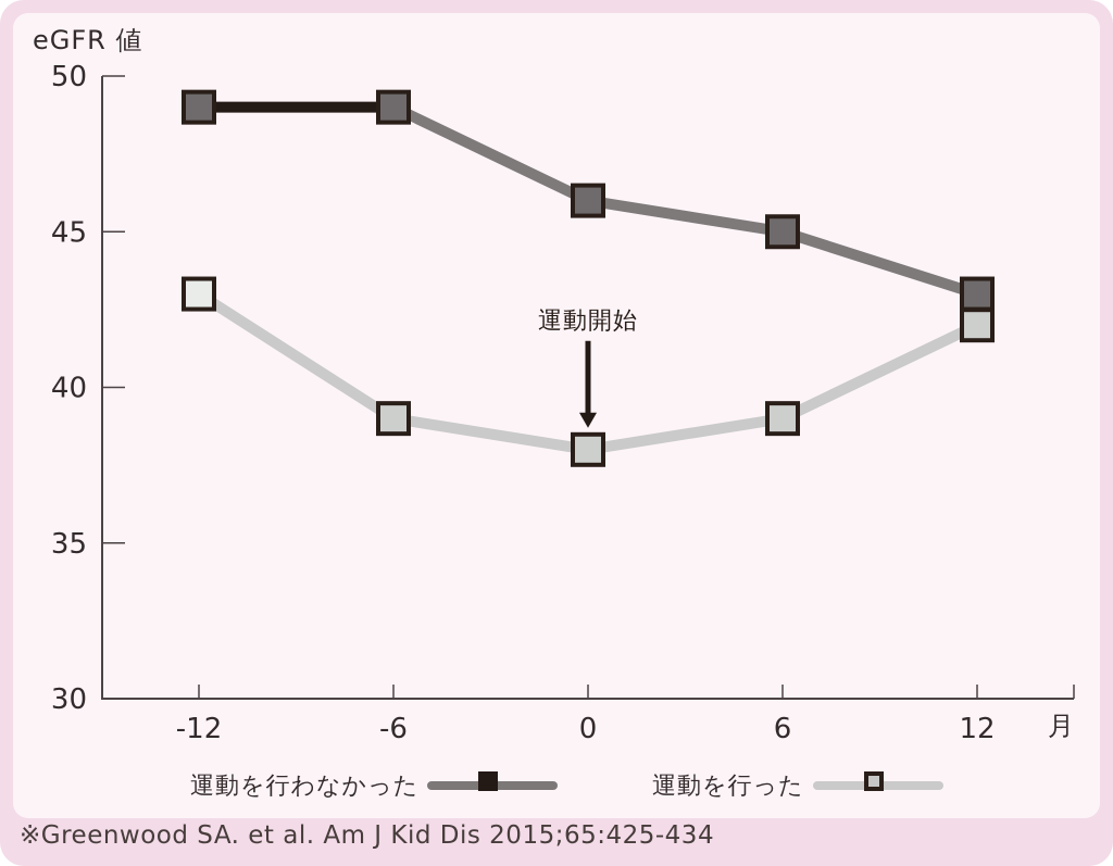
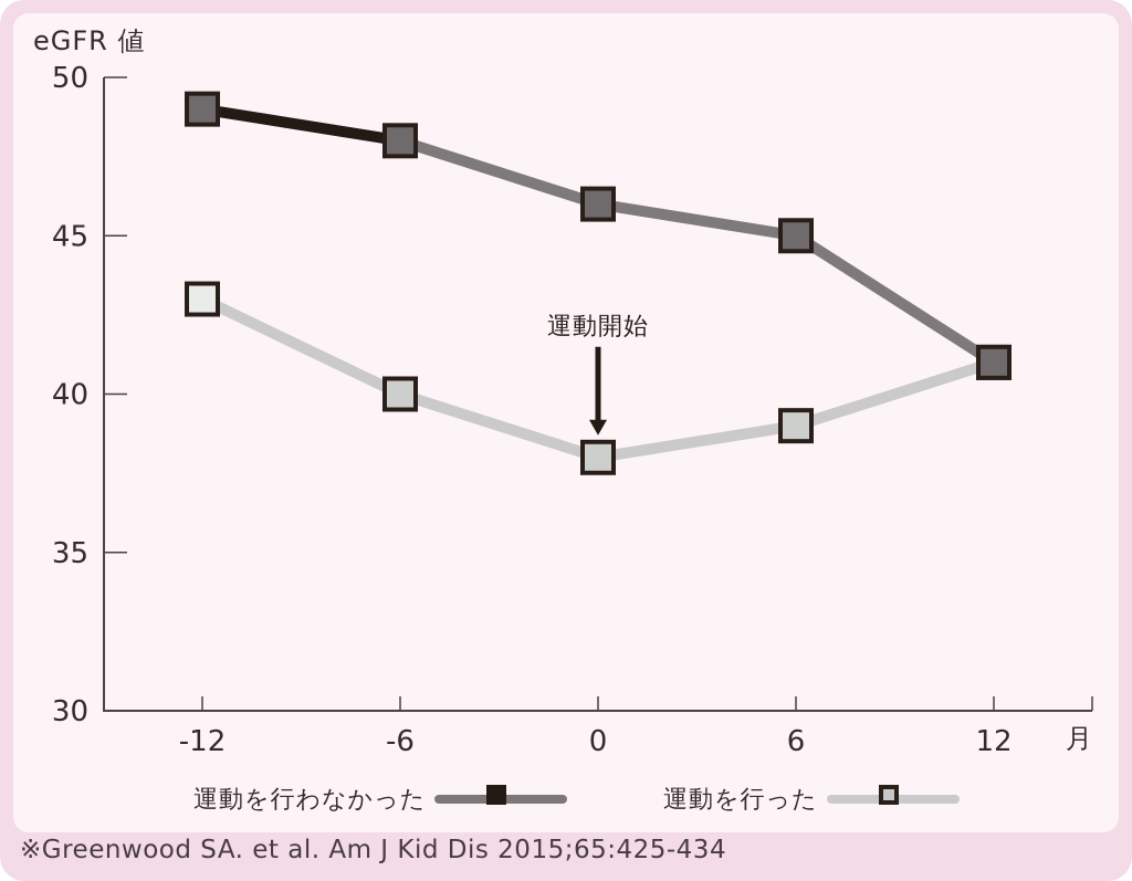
運動を行わなかった/-6: 49 -> 48
運動を行った/-6: 39 -> 40
運動を行わなかった/12: 43 -> 41
運動を行った/12: 42 -> 41
